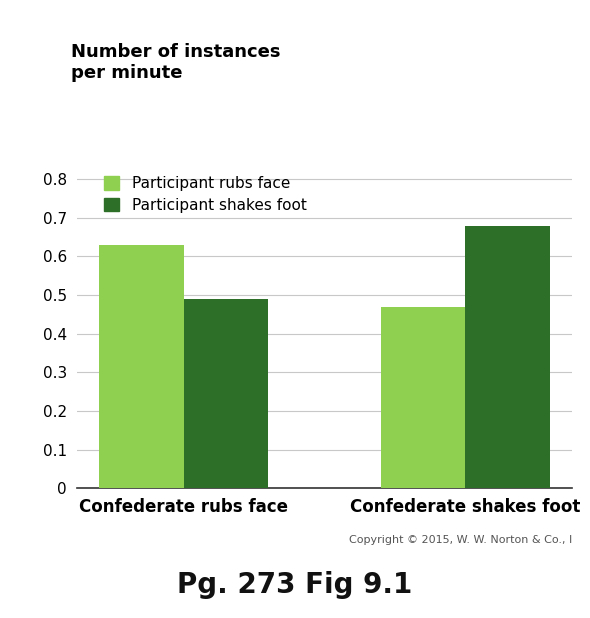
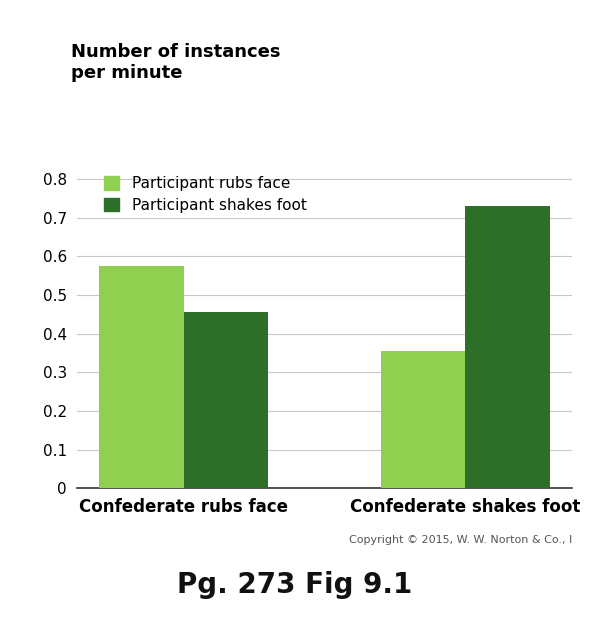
Participant rubs face/Confederate rubs face: 0.630 -> 0.575
Participant shakes foot/Confederate rubs face: 0.490 -> 0.455
Participant rubs face/Confederate shakes foot: 0.470 -> 0.355
Participant shakes foot/Confederate shakes foot: 0.680 -> 0.730
